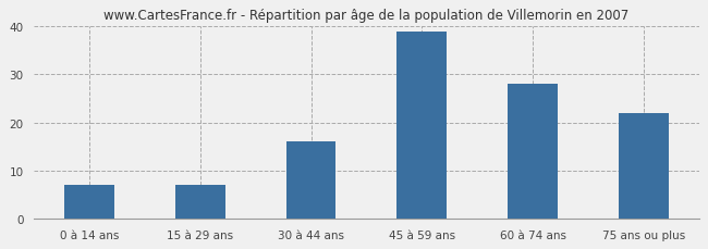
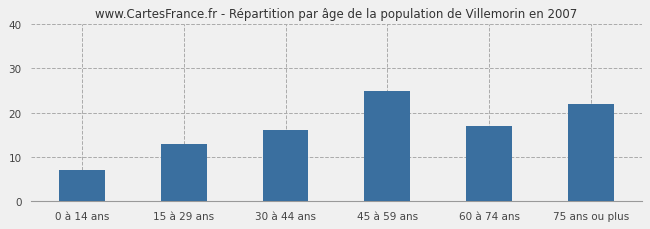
15 à 29 ans: 7 -> 13
45 à 59 ans: 39 -> 25
60 à 74 ans: 28 -> 17
